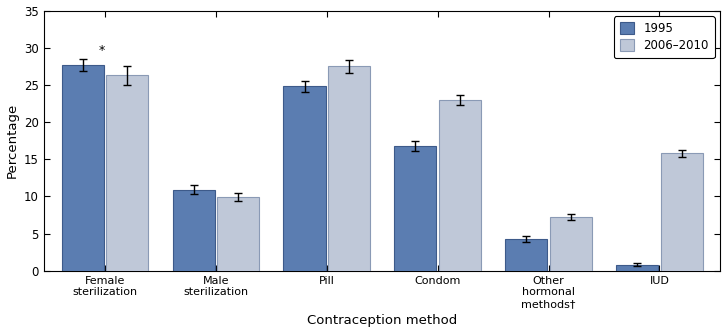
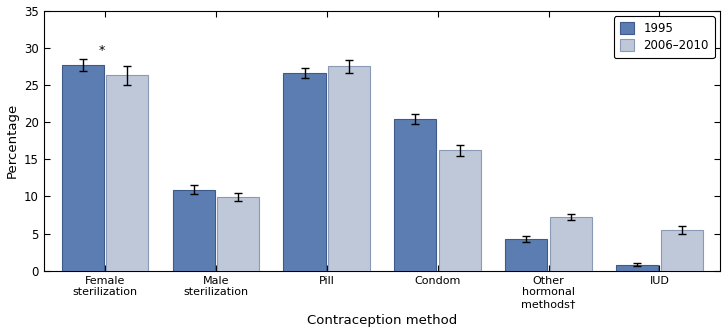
1995/Pill: 24.8 -> 26.6
1995/Condom: 16.8 -> 20.4
2006–2010/Condom: 23.0 -> 16.2
2006–2010/IUD: 15.8 -> 5.5
